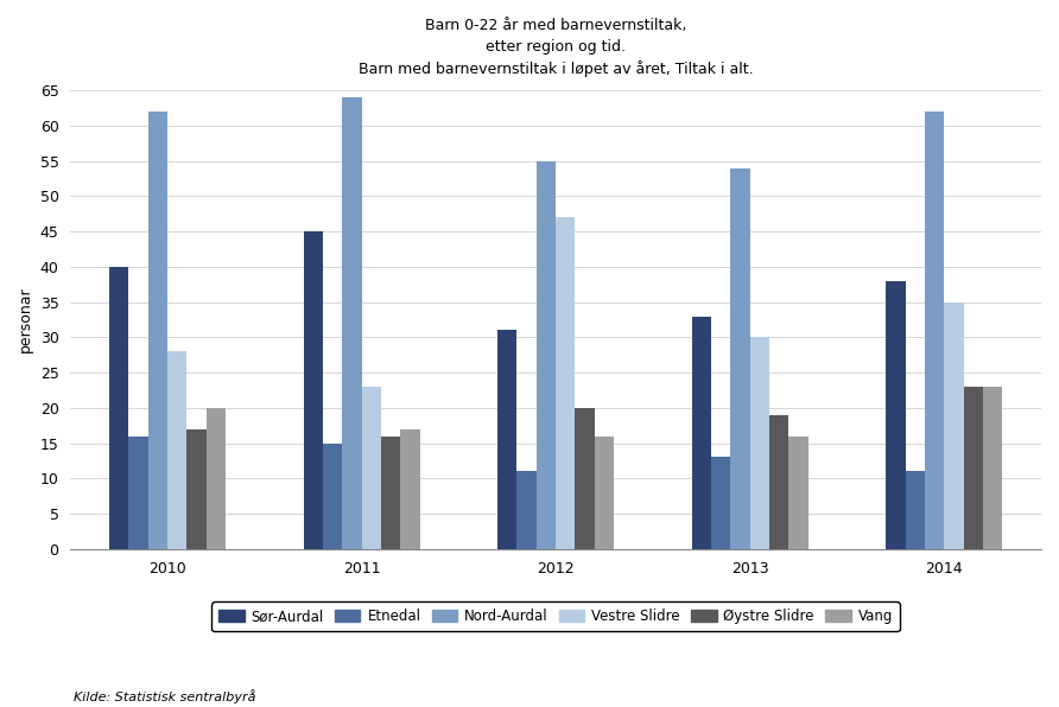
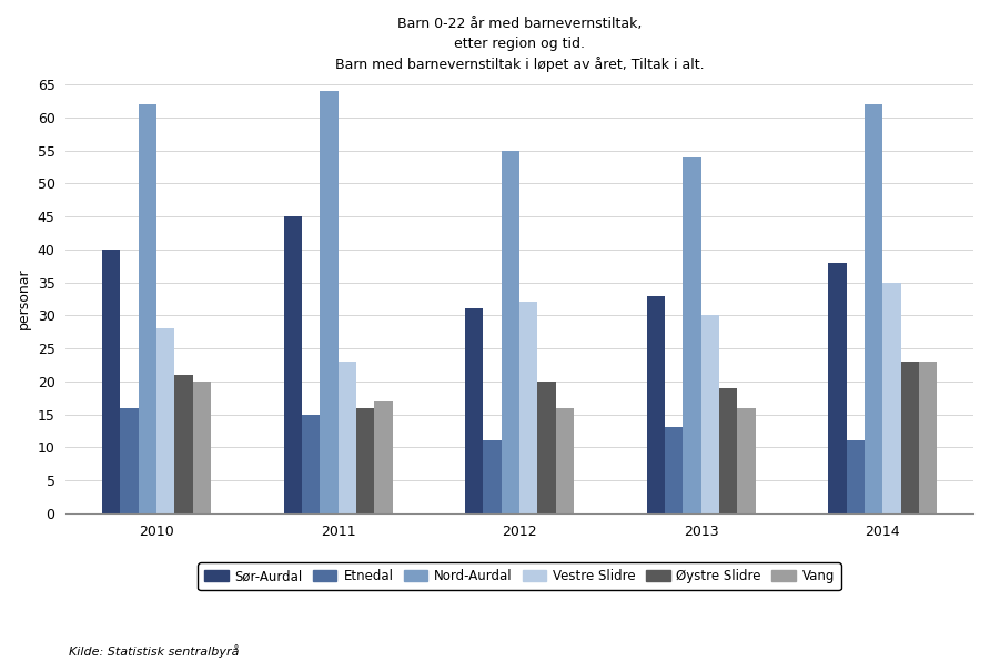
Øystre Slidre/2010: 17 -> 21
Vestre Slidre/2012: 47 -> 32
